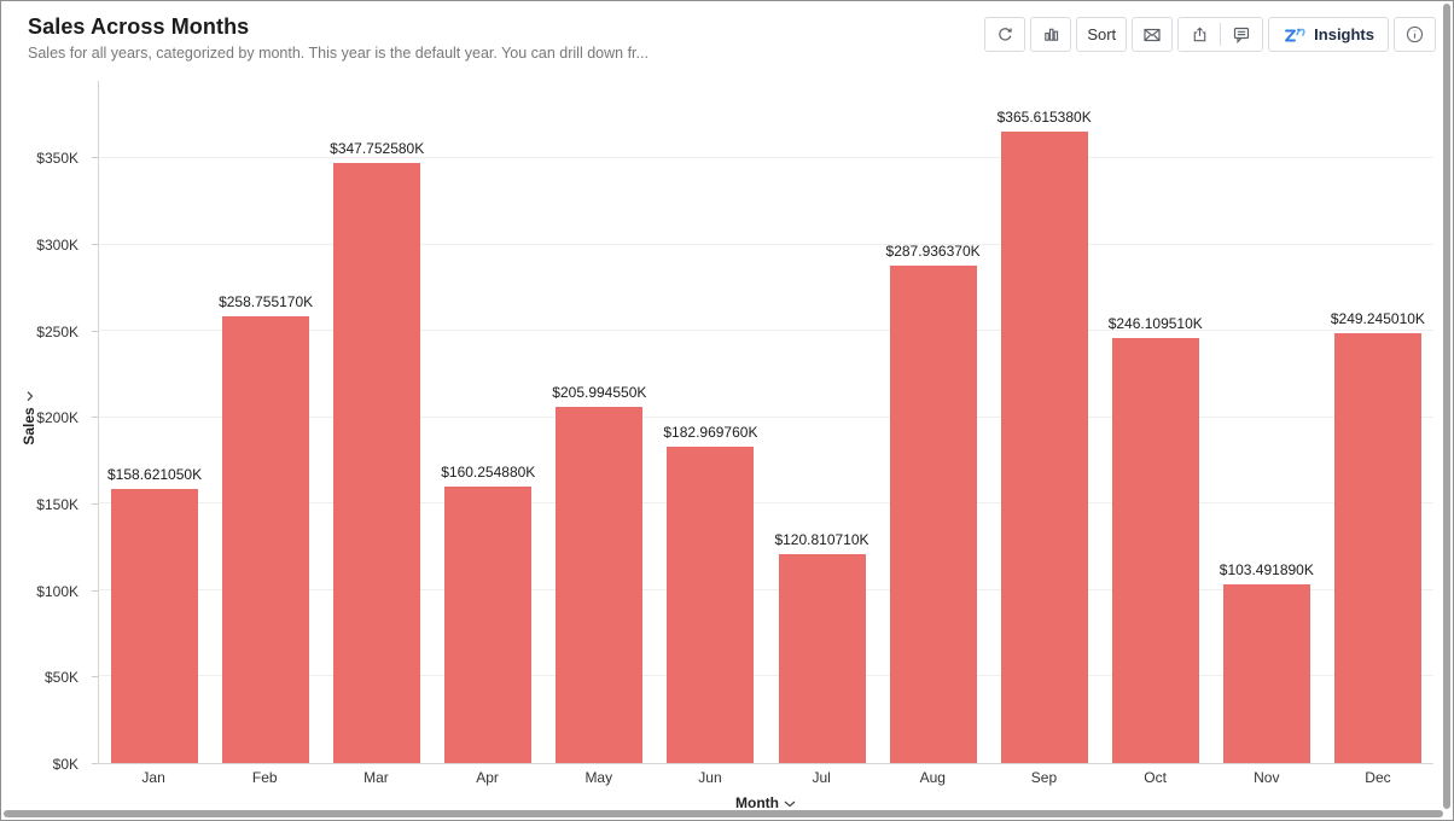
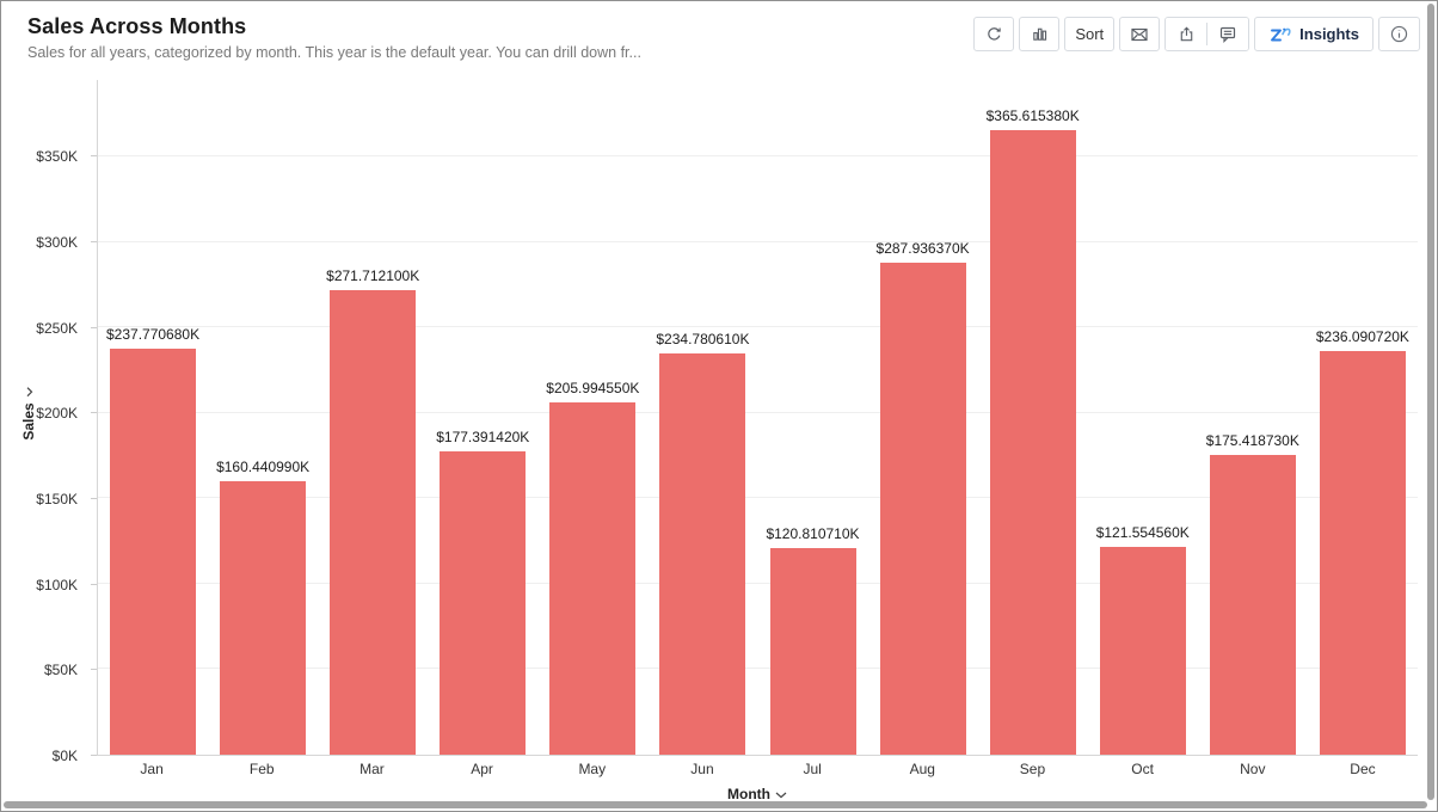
Jan: $158.621050K -> $237.770680K
Feb: $258.755170K -> $160.440990K
Mar: $347.752580K -> $271.712100K
Apr: $160.254880K -> $177.391420K
Jun: $182.969760K -> $234.780610K
Oct: $246.109510K -> $121.554560K
Nov: $103.491890K -> $175.418730K
Dec: $249.245010K -> $236.090720K
